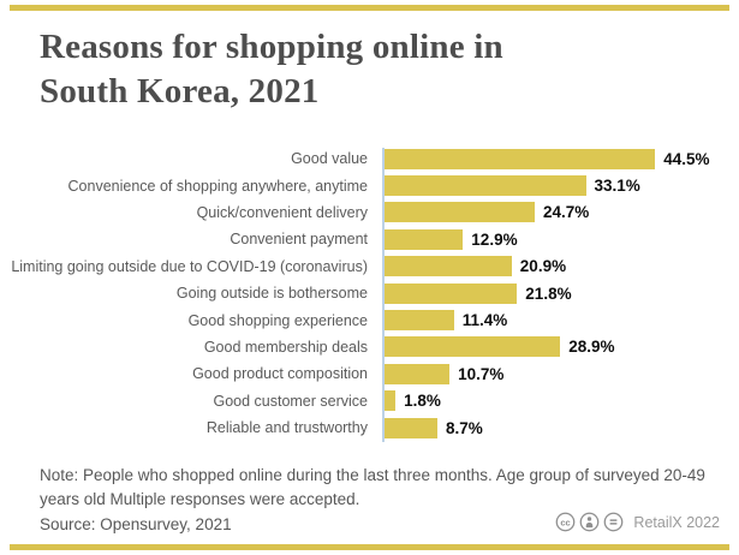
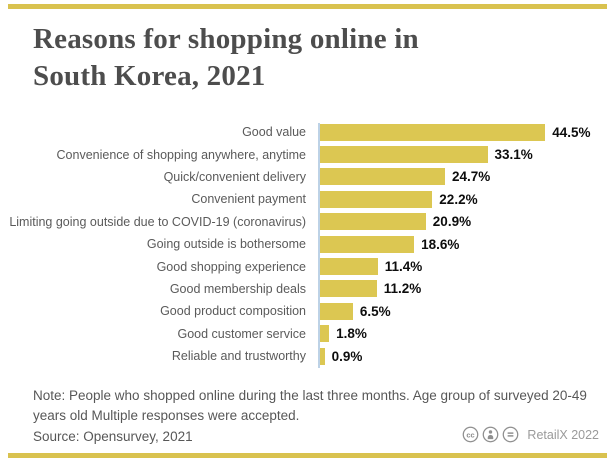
Convenient payment: 12.9% -> 22.2%
Going outside is bothersome: 21.8% -> 18.6%
Good membership deals: 28.9% -> 11.2%
Good product composition: 10.7% -> 6.5%
Reliable and trustworthy: 8.7% -> 0.9%
